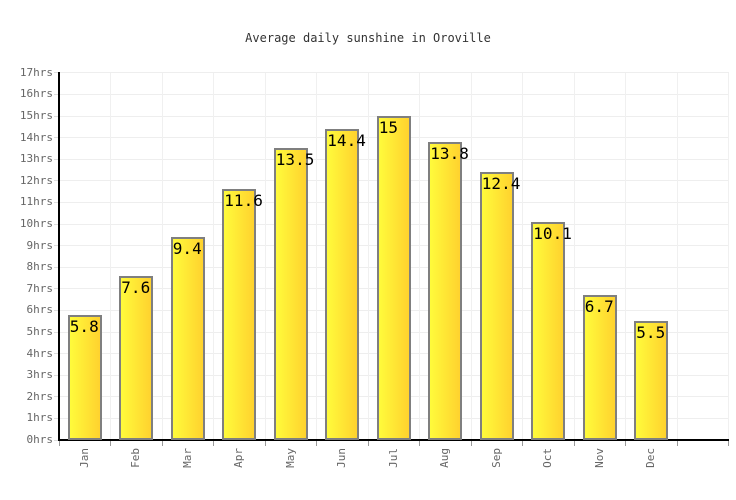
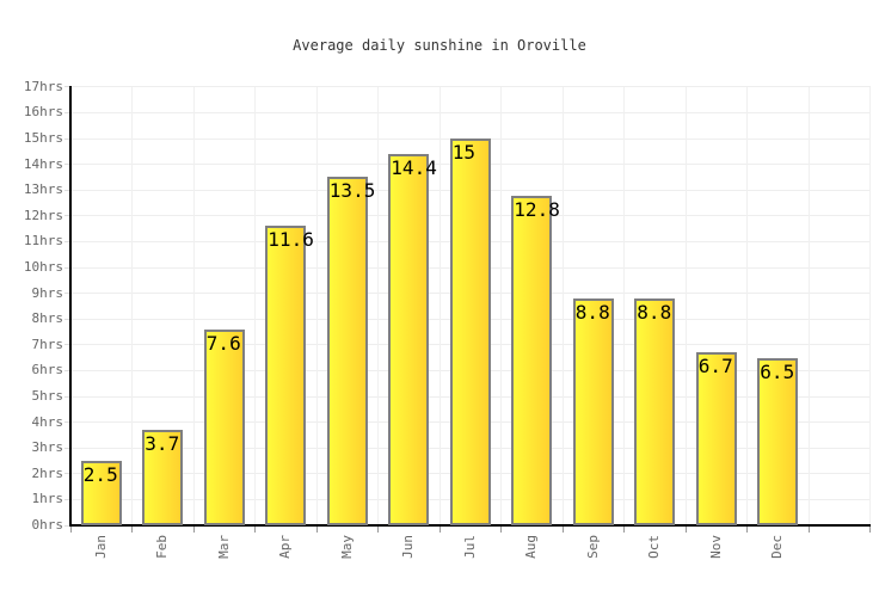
Jan: 5.8 -> 2.5
Feb: 7.6 -> 3.7
Mar: 9.4 -> 7.6
Aug: 13.8 -> 12.8
Sep: 12.4 -> 8.8
Oct: 10.1 -> 8.8
Dec: 5.5 -> 6.5
